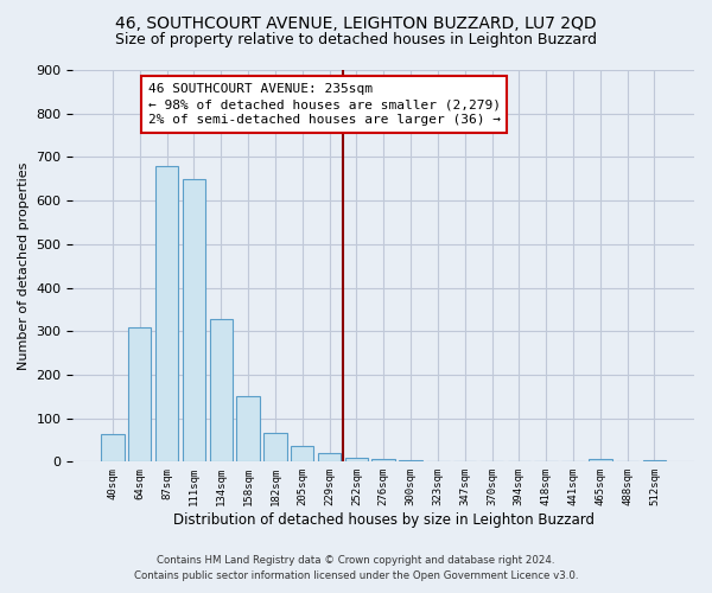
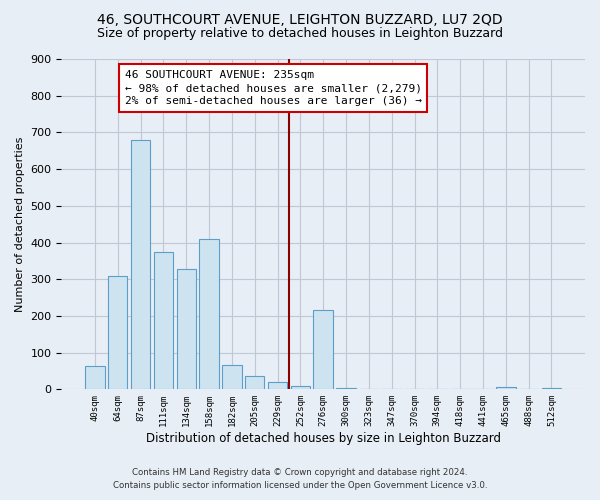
111sqm: 650 -> 375
158sqm: 152 -> 410
276sqm: 5 -> 215
